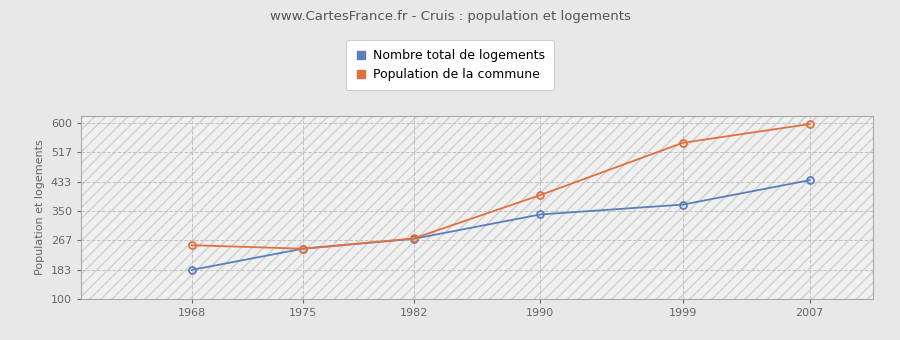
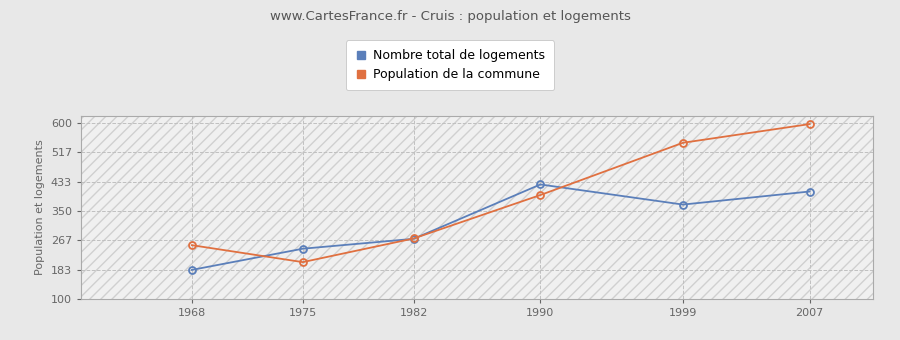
Population de la commune/1975: 243 -> 205
Nombre total de logements/1990: 340 -> 425
Nombre total de logements/2007: 437 -> 405
